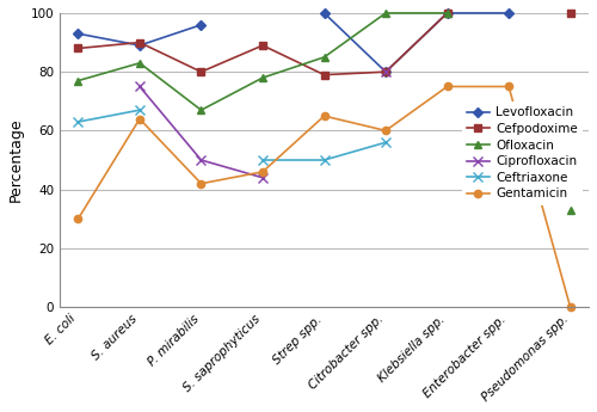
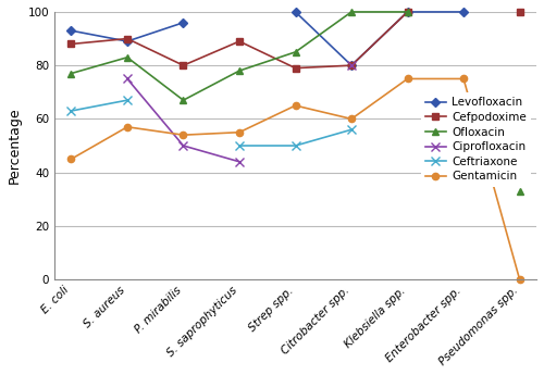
Gentamicin/E. coli: 30 -> 45
Gentamicin/S. aureus: 64 -> 57
Gentamicin/P. mirabilis: 42 -> 54
Gentamicin/S. saprophyticus: 46 -> 55
